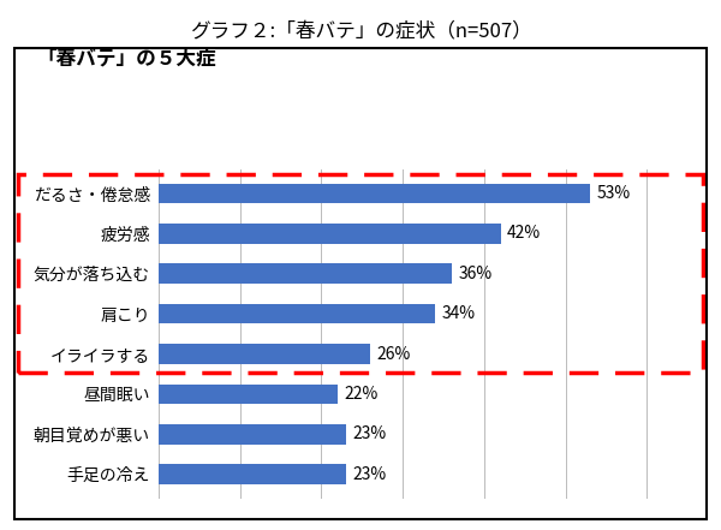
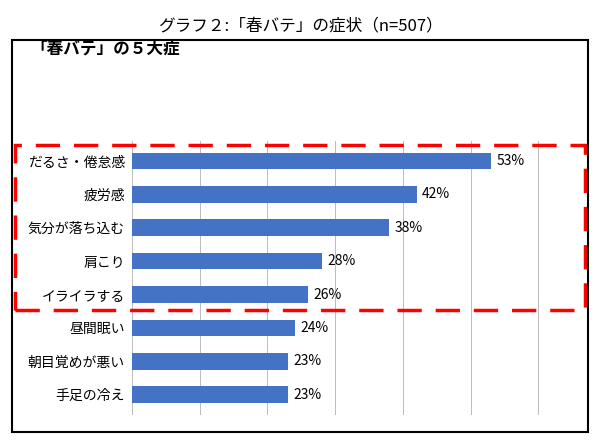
気分が落ち込む: 36% -> 38%
肩こり: 34% -> 28%
昼間眠い: 22% -> 24%
